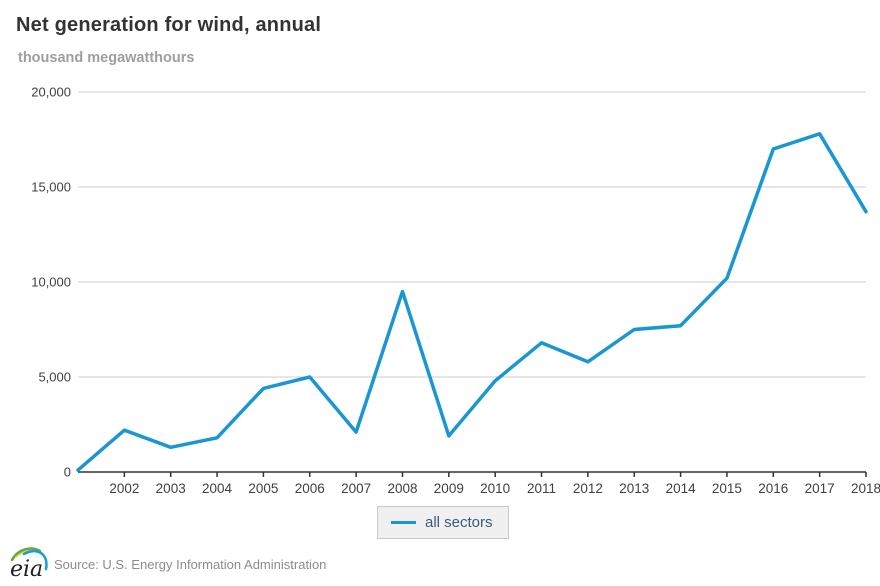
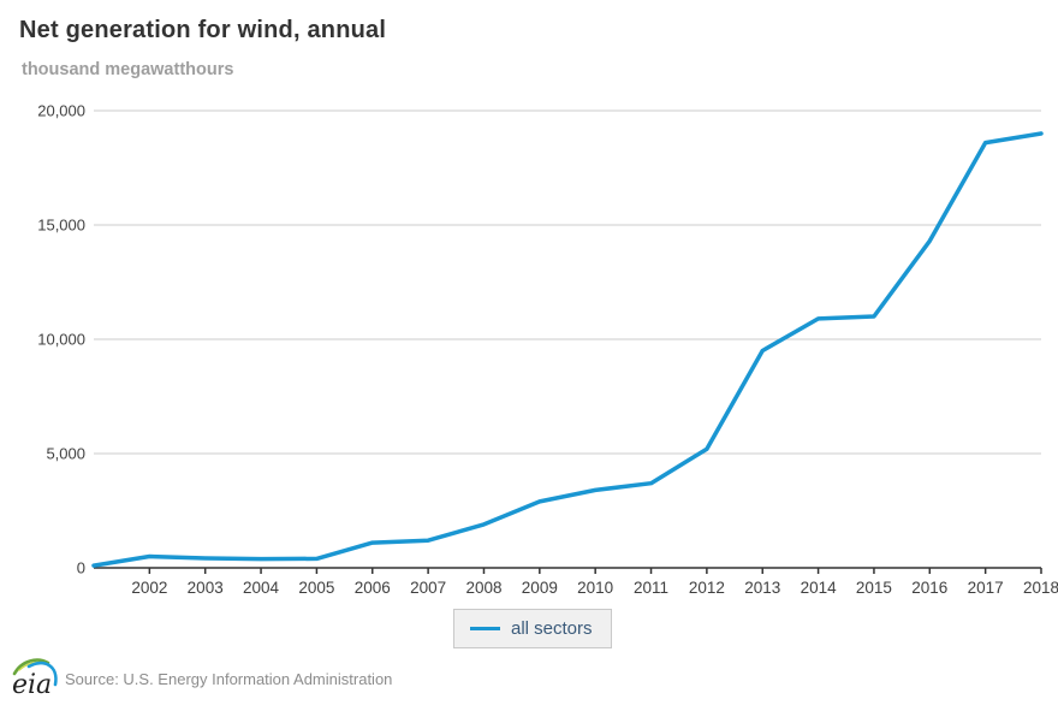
2002: 2200 -> 500
2003: 1300 -> 400
2004: 1800 -> 400
2005: 4400 -> 400
2006: 5000 -> 1100
2007: 2100 -> 1200
2008: 9500 -> 1900
2009: 1900 -> 2900
2010: 4800 -> 3400
2011: 6800 -> 3700
2012: 5800 -> 5200
2013: 7500 -> 9500
2014: 7700 -> 10900
2015: 10200 -> 11000
2016: 17000 -> 14300
2017: 17800 -> 18600
2018: 13700 -> 19000
